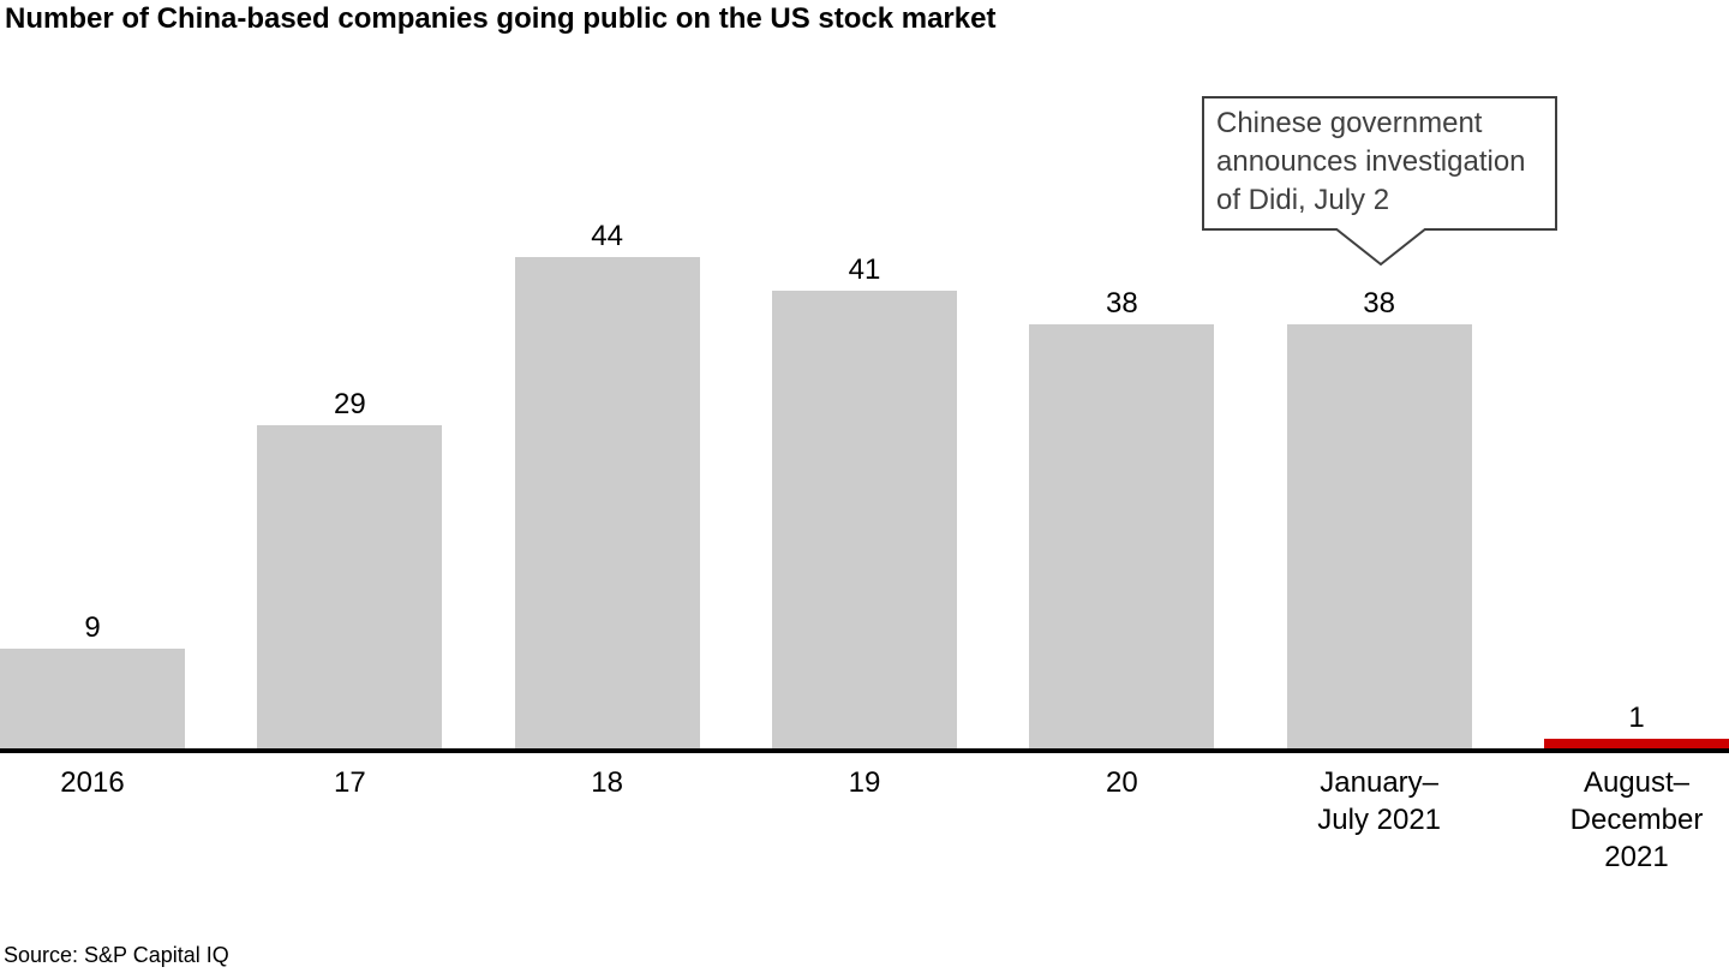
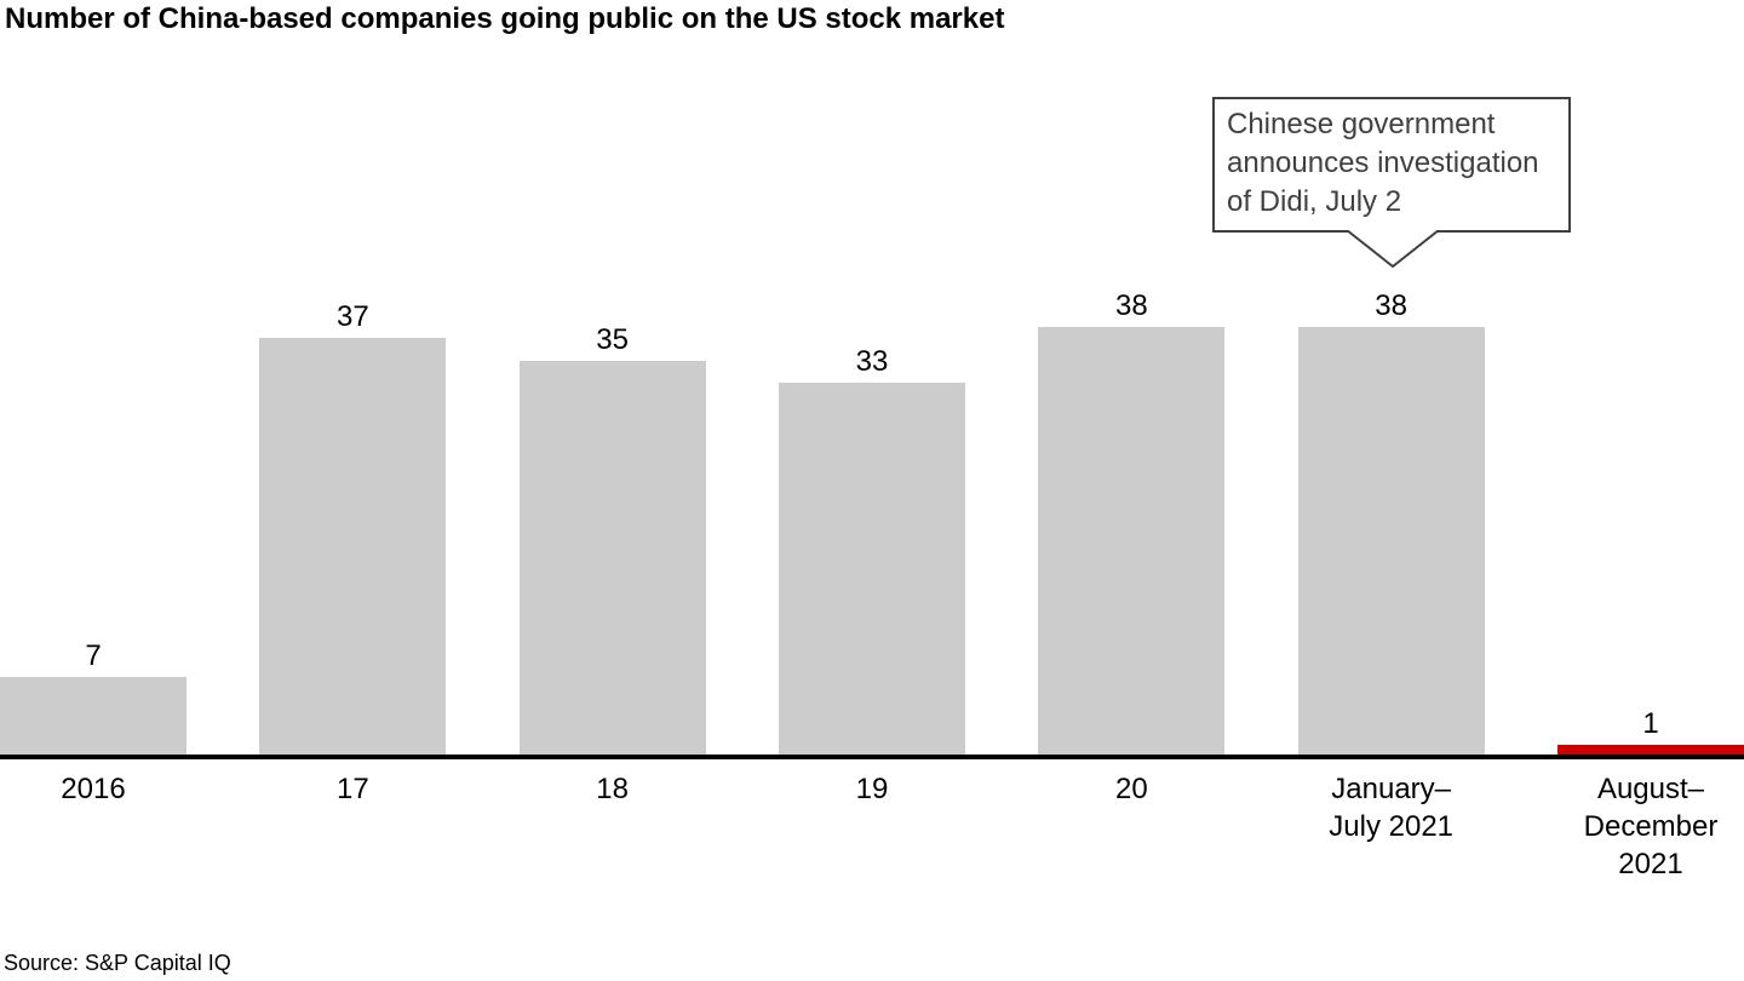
2016: 9 -> 7
17: 29 -> 37
18: 44 -> 35
19: 41 -> 33
